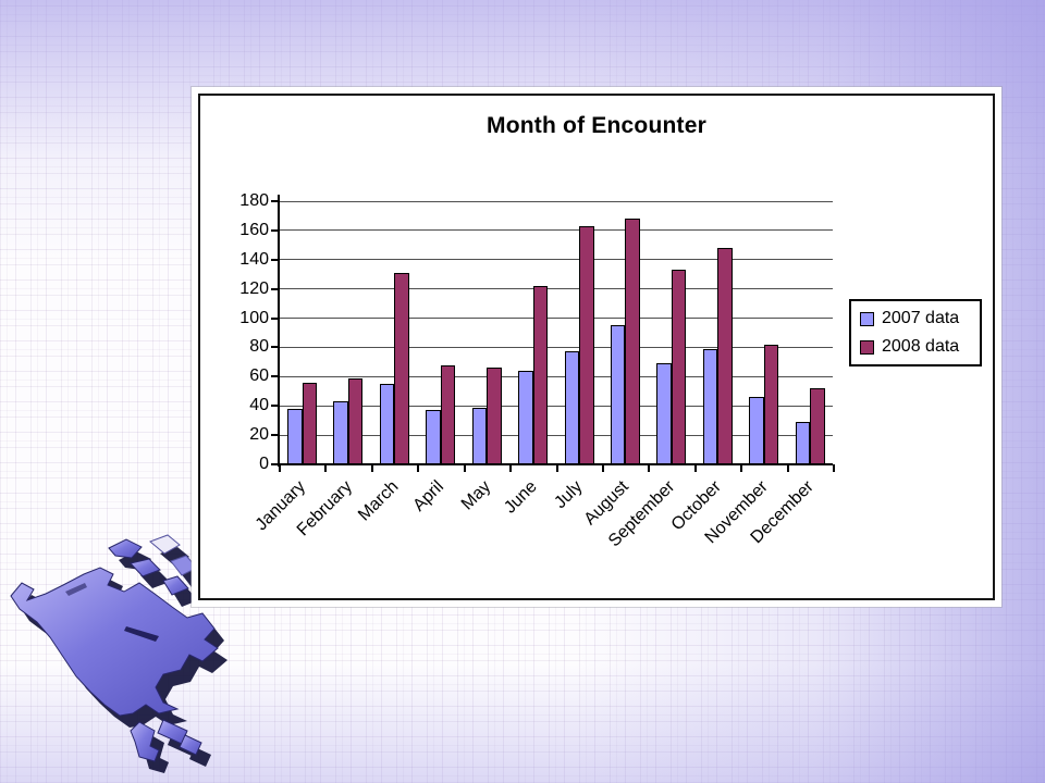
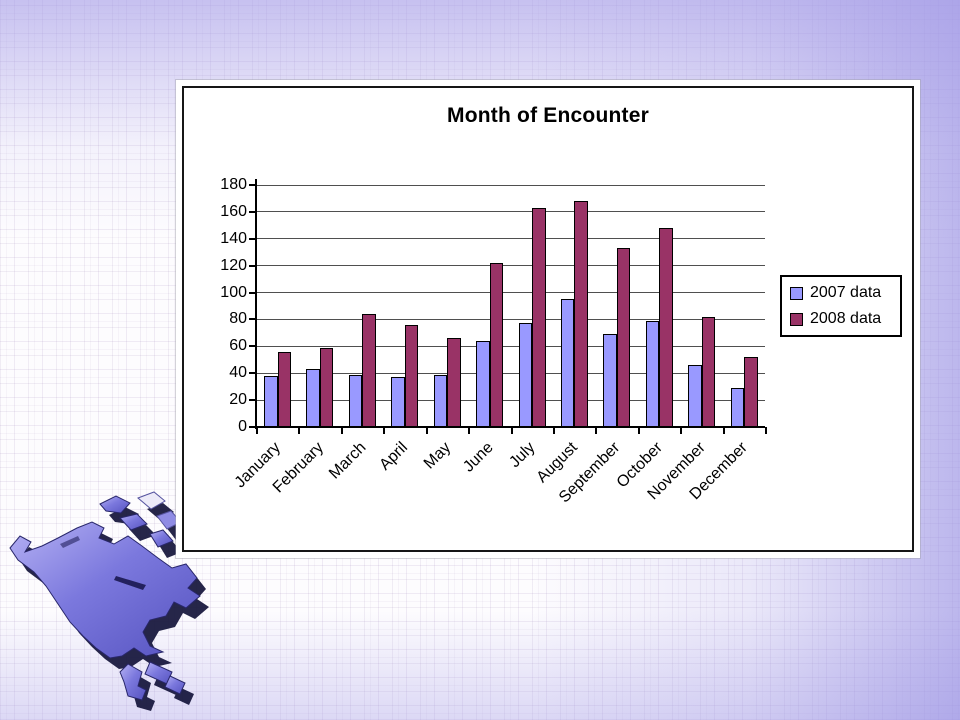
2007 data/March: 55 -> 39
2008 data/March: 131 -> 84
2008 data/April: 68 -> 76
